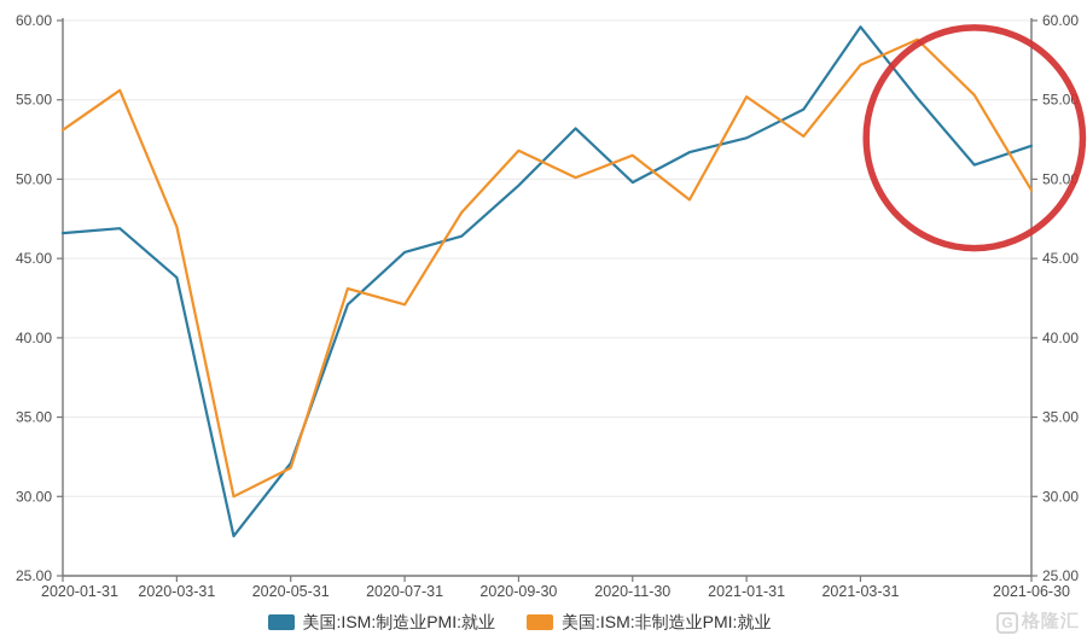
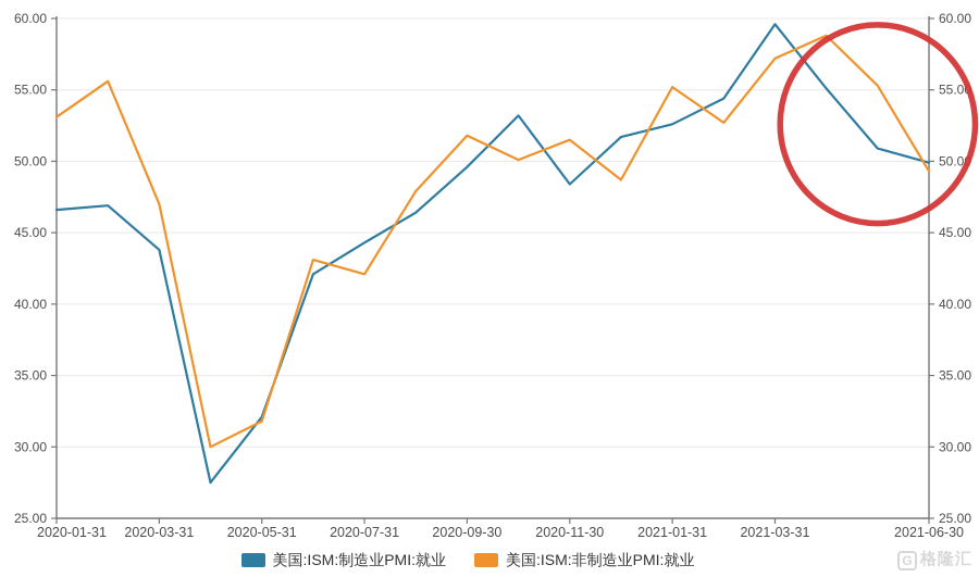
美国:ISM:制造业PMI:就业/2020-07-31: 45.4 -> 44.3
美国:ISM:制造业PMI:就业/2020-11-30: 49.8 -> 48.4
美国:ISM:制造业PMI:就业/2021-06-30: 52.1 -> 49.9
